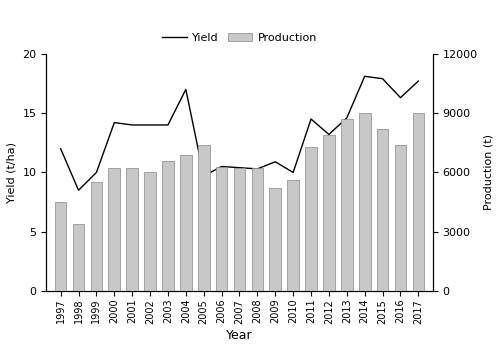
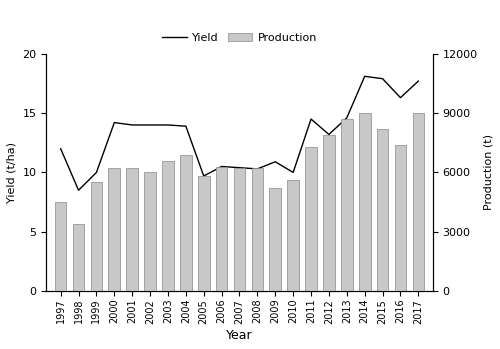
Yield/2004: 17.0 -> 13.9
Production/2005: 7400 -> 5800
